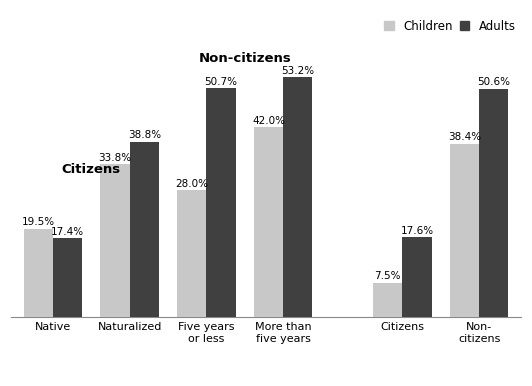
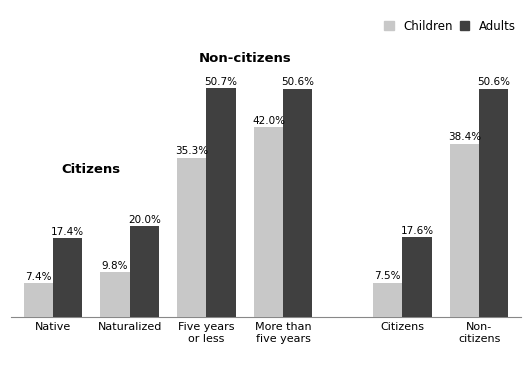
Children/Native: 19.5% -> 7.4%
Children/Naturalized: 33.8% -> 9.8%
Adults/Naturalized: 38.8% -> 20.0%
Children/Five years or less: 28.0% -> 35.3%
Adults/More than five years: 53.2% -> 50.6%
